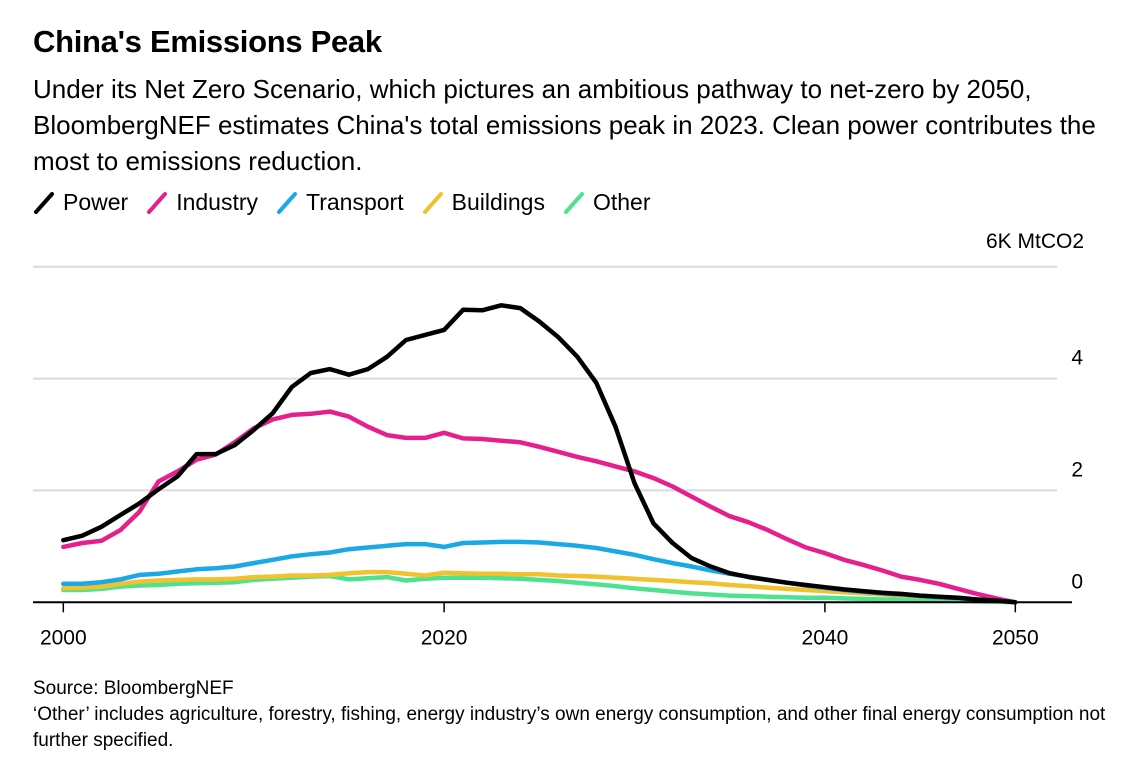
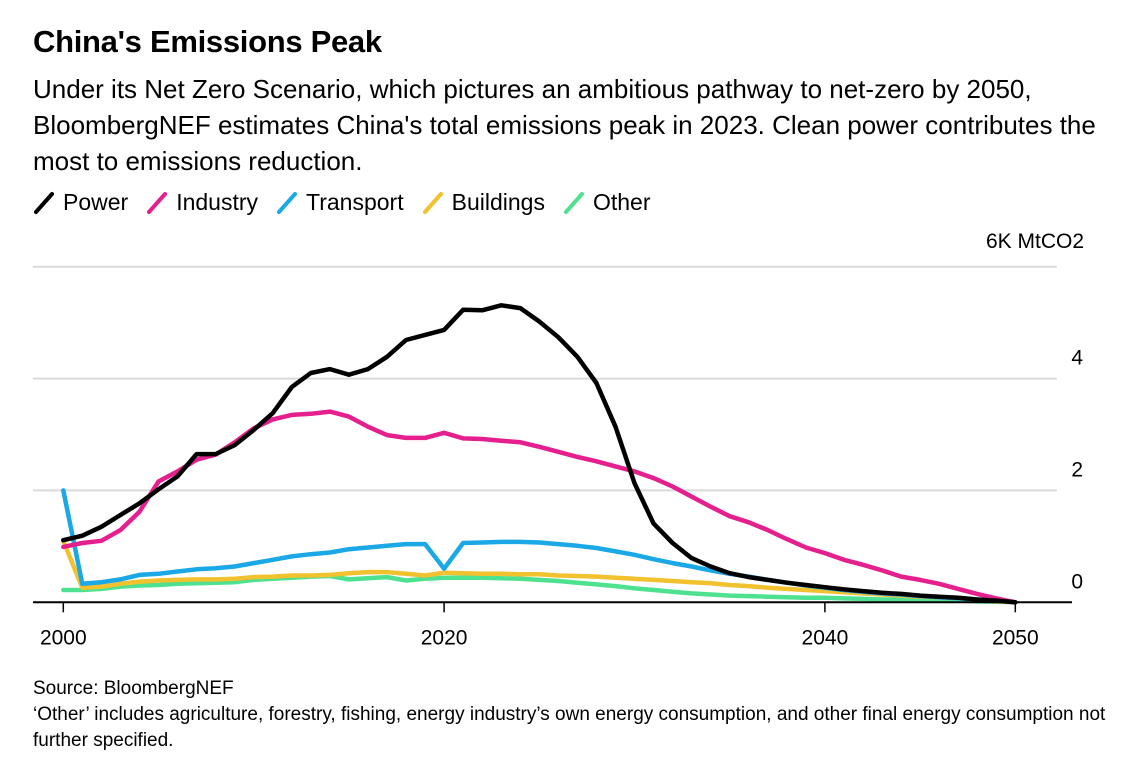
Transport/2000: 0.3 -> 2.0
Buildings/2000: 0.2 -> 1.1
Transport/2020: 1.0 -> 0.6
